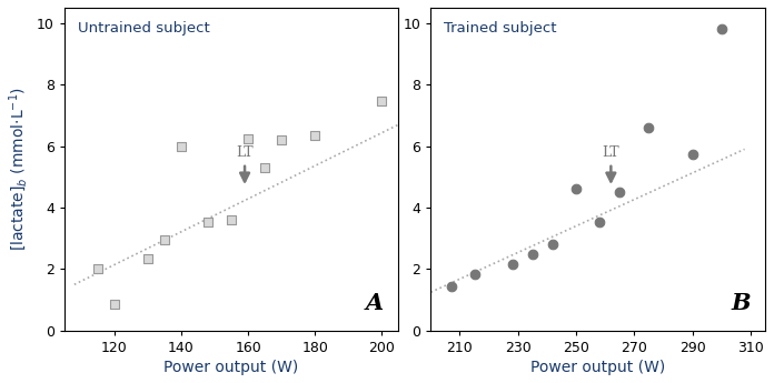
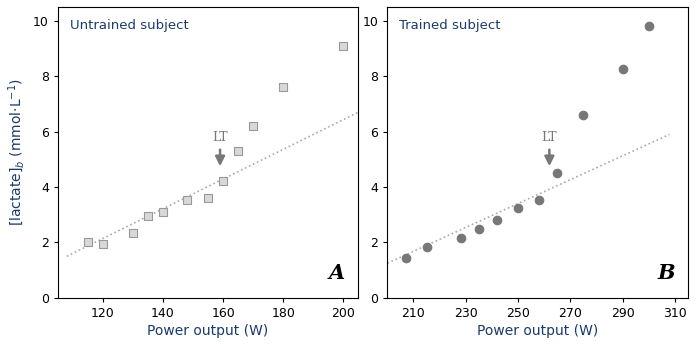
120: 0.85 -> 1.95
140: 6.00 -> 3.10
160: 6.25 -> 4.20
180: 6.35 -> 7.60
200: 7.45 -> 9.10
250: 4.60 -> 3.25
290: 5.75 -> 8.25
